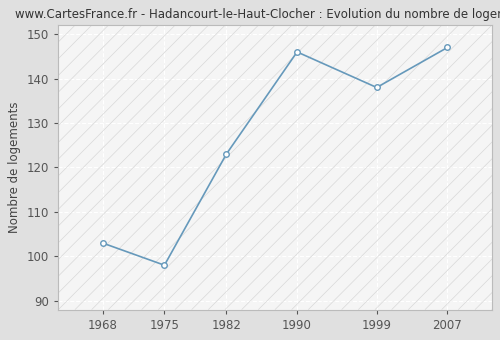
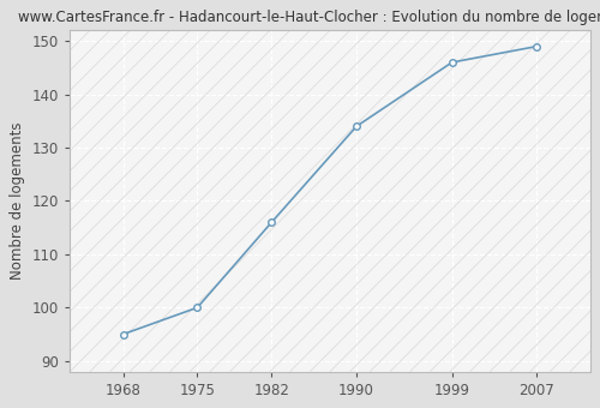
1968: 103 -> 95
1975: 98 -> 100
1982: 123 -> 116
1990: 146 -> 134
1999: 138 -> 146
2007: 147 -> 149
